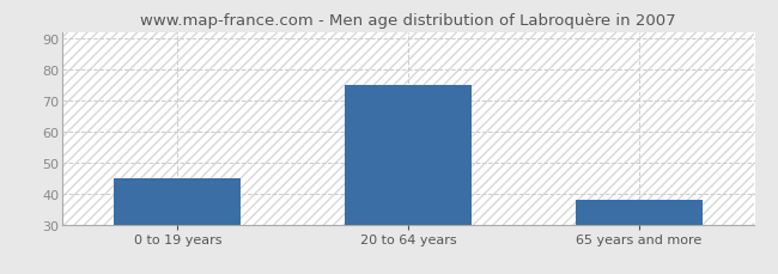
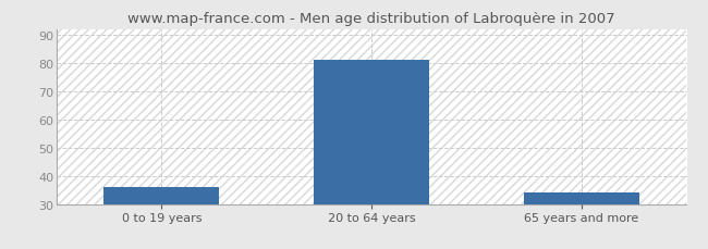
0 to 19 years: 45 -> 36
20 to 64 years: 75 -> 81
65 years and more: 38 -> 34
